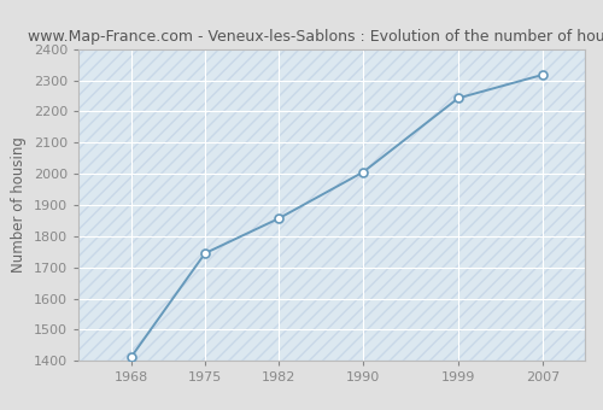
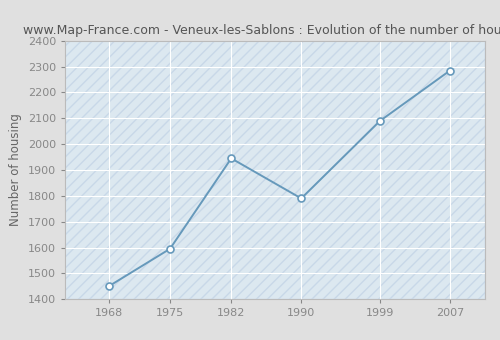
1968: 1412 -> 1450
1975: 1745 -> 1595
1982: 1857 -> 1945
1990: 2006 -> 1790
1999: 2243 -> 2090
2007: 2318 -> 2285
